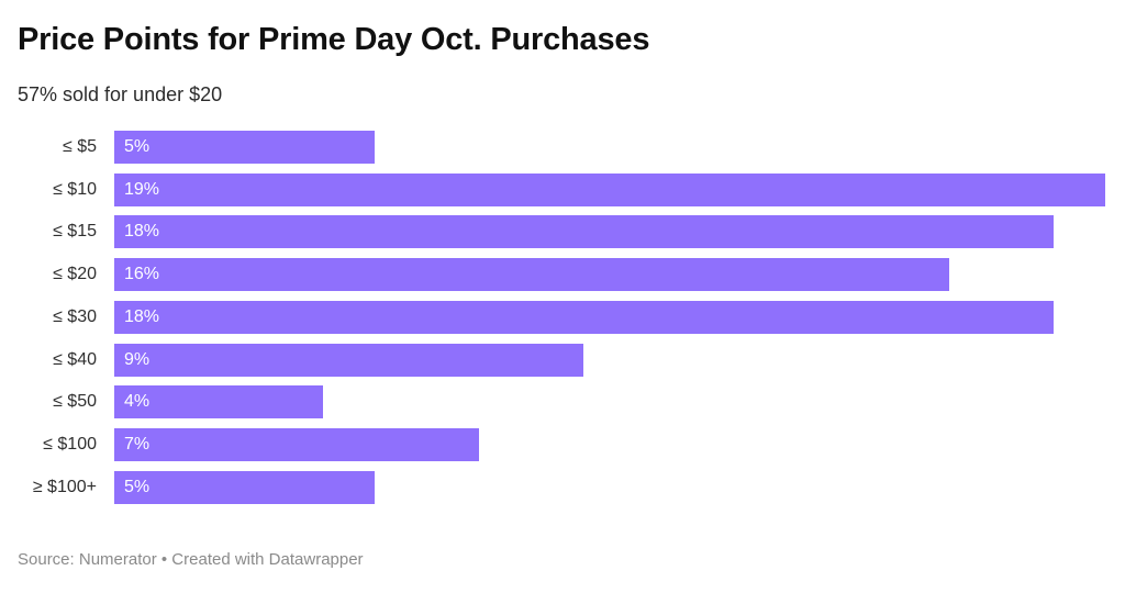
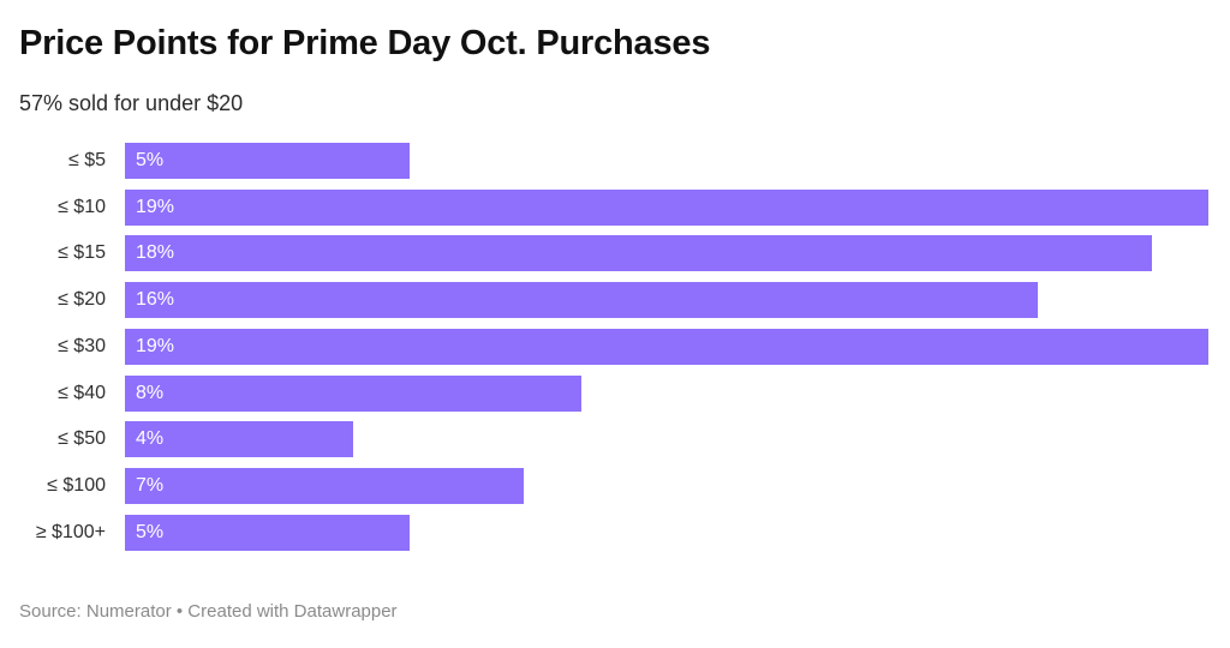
≤ $30: 18% -> 19%
≤ $40: 9% -> 8%
